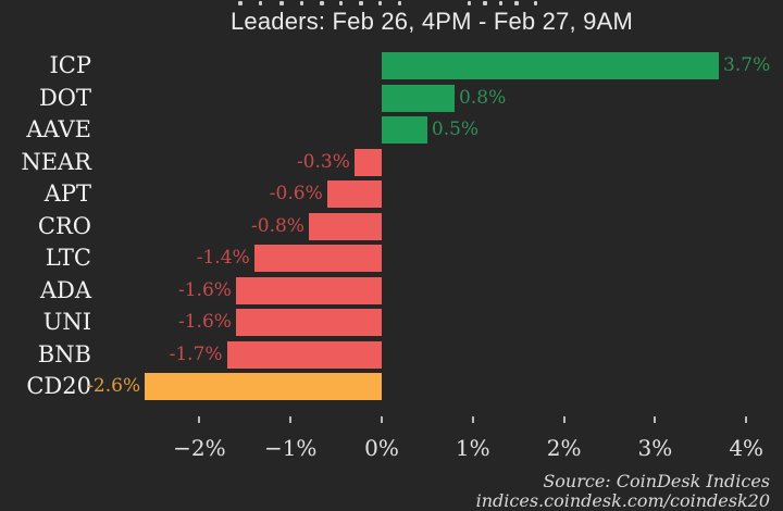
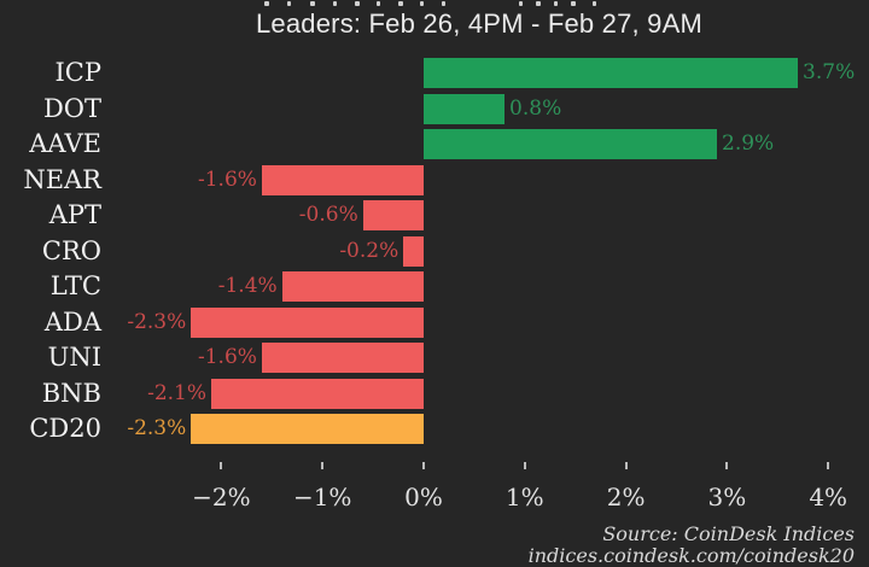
AAVE: 0.5% -> 2.9%
NEAR: -0.3% -> -1.6%
CRO: -0.8% -> -0.2%
ADA: -1.6% -> -2.3%
BNB: -1.7% -> -2.1%
CD20: -2.6% -> -2.3%
